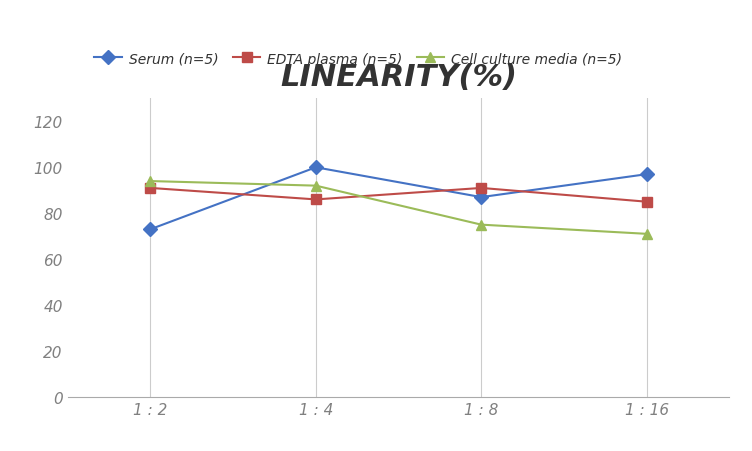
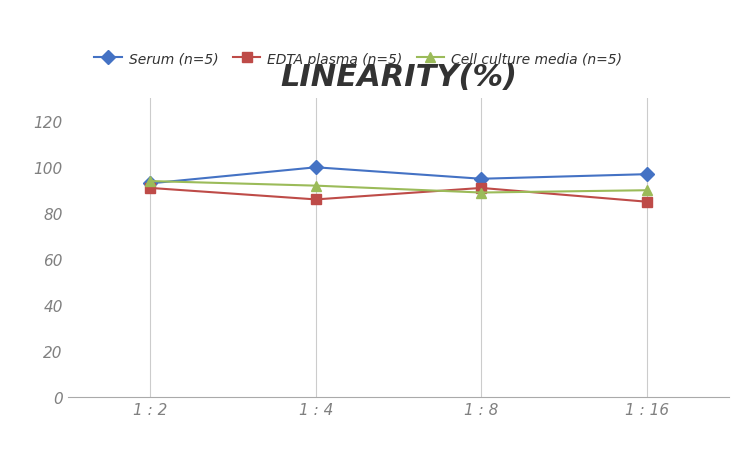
Serum (n=5)/1 : 2: 73 -> 93
Serum (n=5)/1 : 8: 87 -> 95
Cell culture media (n=5)/1 : 8: 75 -> 89
Cell culture media (n=5)/1 : 16: 71 -> 90
